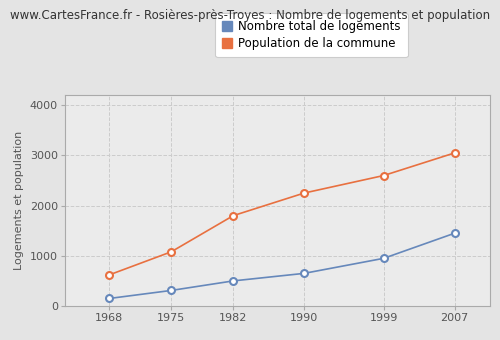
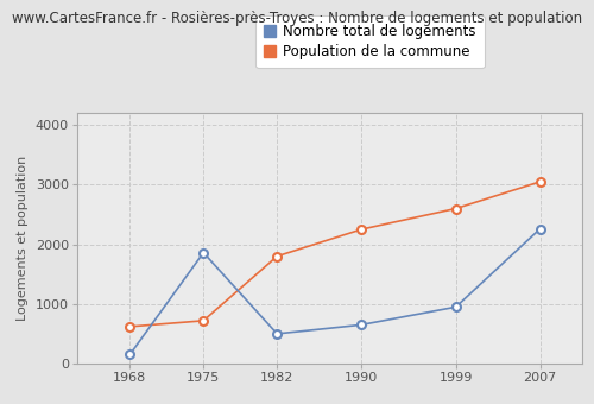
Nombre total de logements/1975: 310 -> 1860
Population de la commune/1975: 1080 -> 720
Nombre total de logements/2007: 1450 -> 2260
